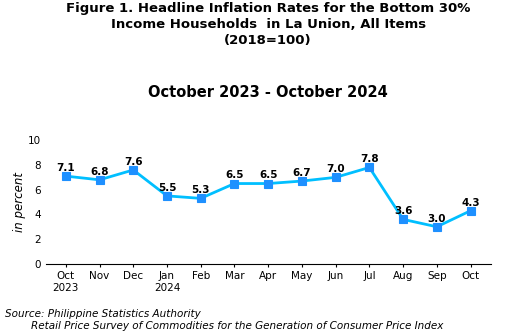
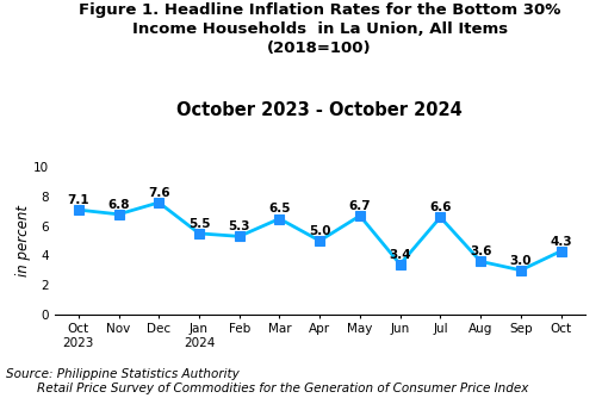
Apr: 6.5 -> 5.0
Jun: 7.0 -> 3.4
Jul: 7.8 -> 6.6
